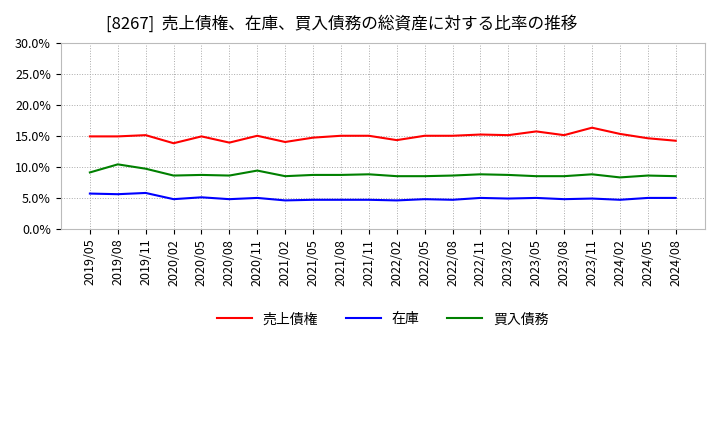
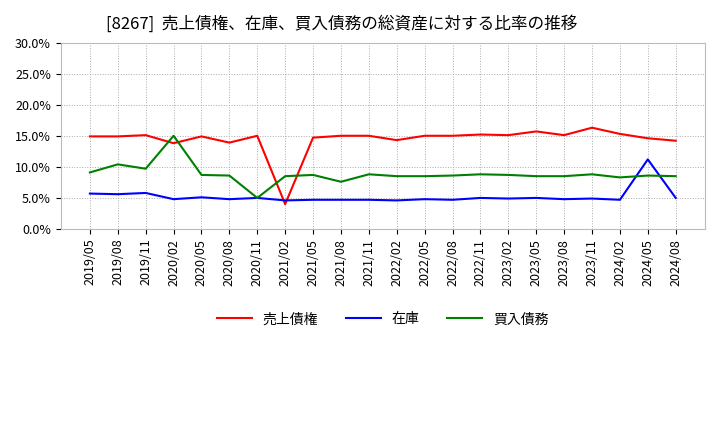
買入債務/2020/02: 8.6% -> 15.0%
買入債務/2020/11: 9.4% -> 5.0%
売上債権/2021/02: 14.0% -> 4.0%
買入債務/2021/08: 8.7% -> 7.6%
在庫/2024/05: 5.0% -> 11.2%
